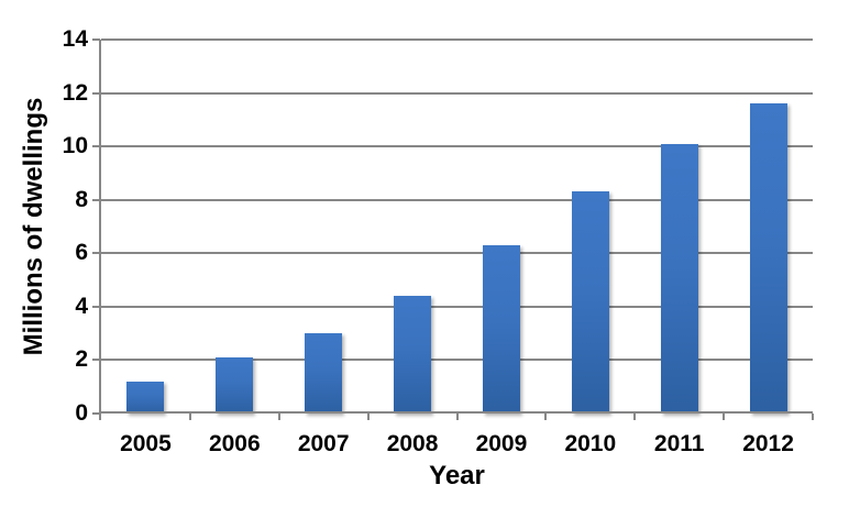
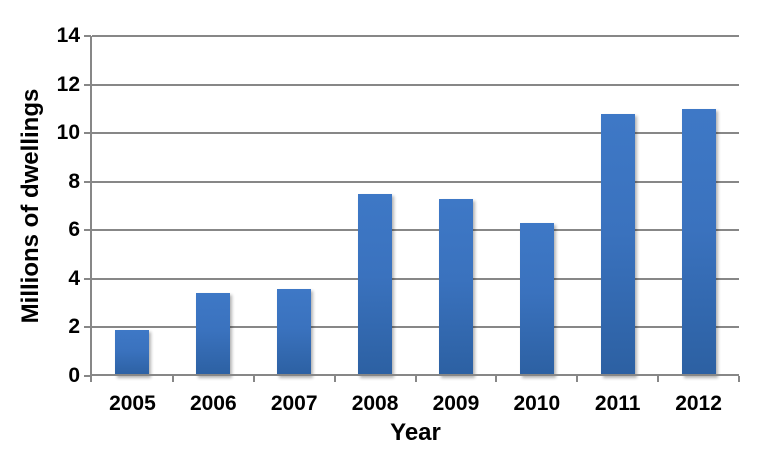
2005: 1.2 -> 1.9
2006: 2.1 -> 3.4
2007: 3.0 -> 3.6
2008: 4.4 -> 7.5
2009: 6.3 -> 7.3
2010: 8.3 -> 6.3
2011: 10.1 -> 10.8
2012: 11.6 -> 11.0
